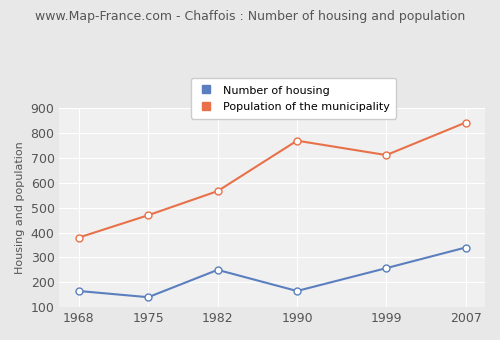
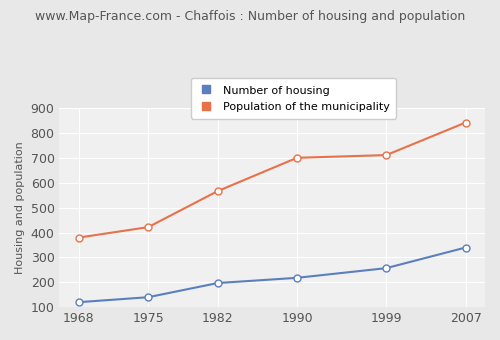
Number of housing/1968: 165 -> 120
Population of the municipality/1975: 470 -> 422
Number of housing/1982: 250 -> 197
Number of housing/1990: 165 -> 218
Population of the municipality/1990: 770 -> 701
